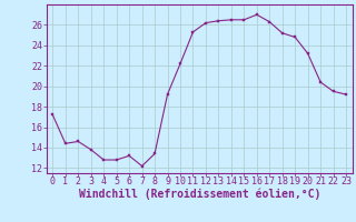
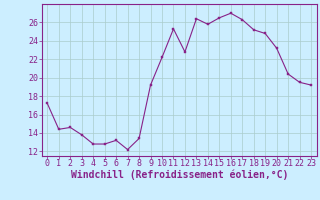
12: 26.2 -> 22.8
14: 26.5 -> 25.8
